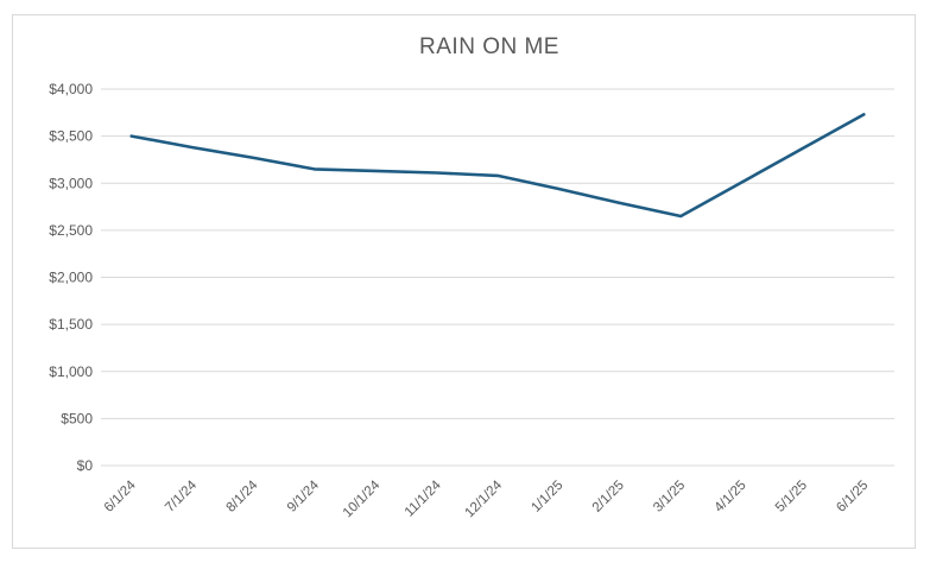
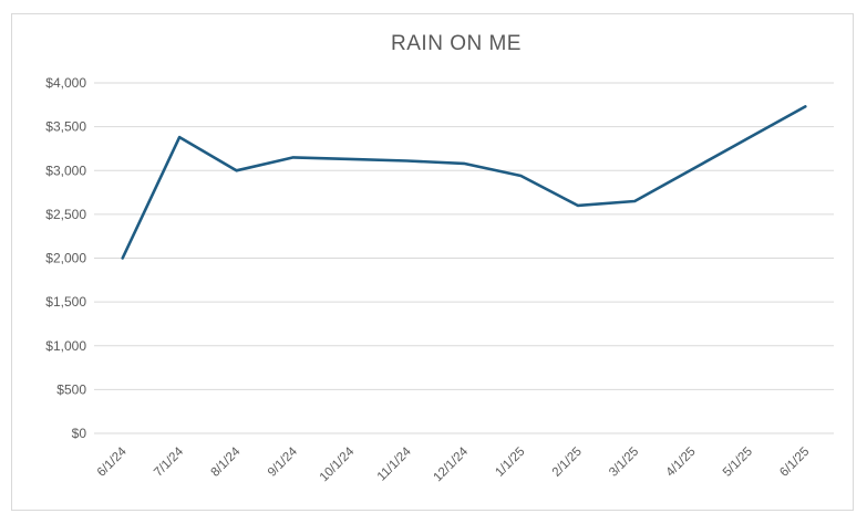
6/1/24: $3500 -> $2000
8/1/24: $3300 -> $3000
2/1/25: $2800 -> $2600
